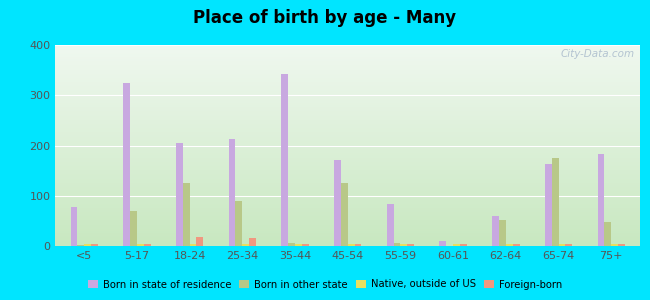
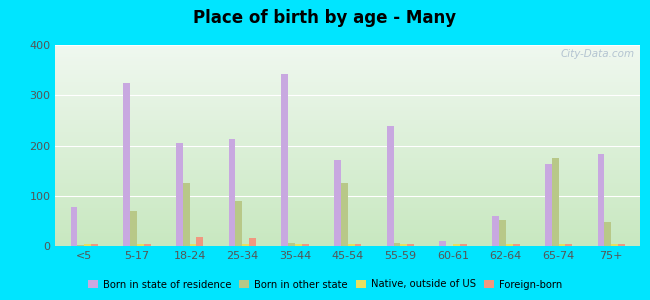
Born in state of residence/55-59: 84 -> 238
